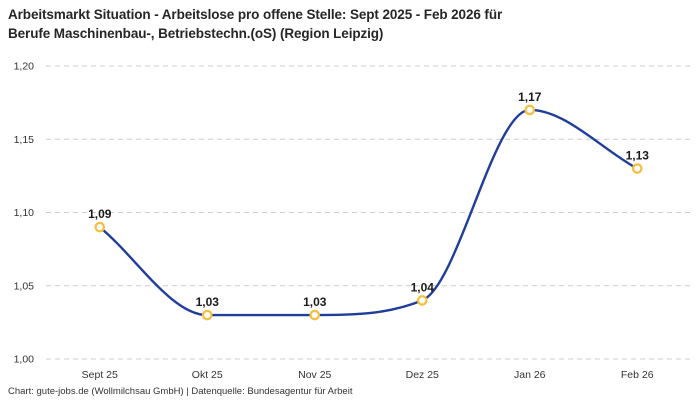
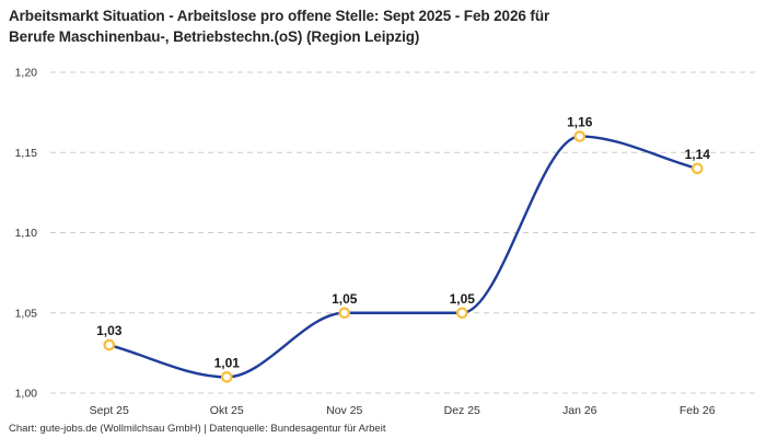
Sept 25: 1,09 -> 1,03
Okt 25: 1,03 -> 1,01
Nov 25: 1,03 -> 1,05
Dez 25: 1,04 -> 1,05
Jan 26: 1,17 -> 1,16
Feb 26: 1,13 -> 1,14
